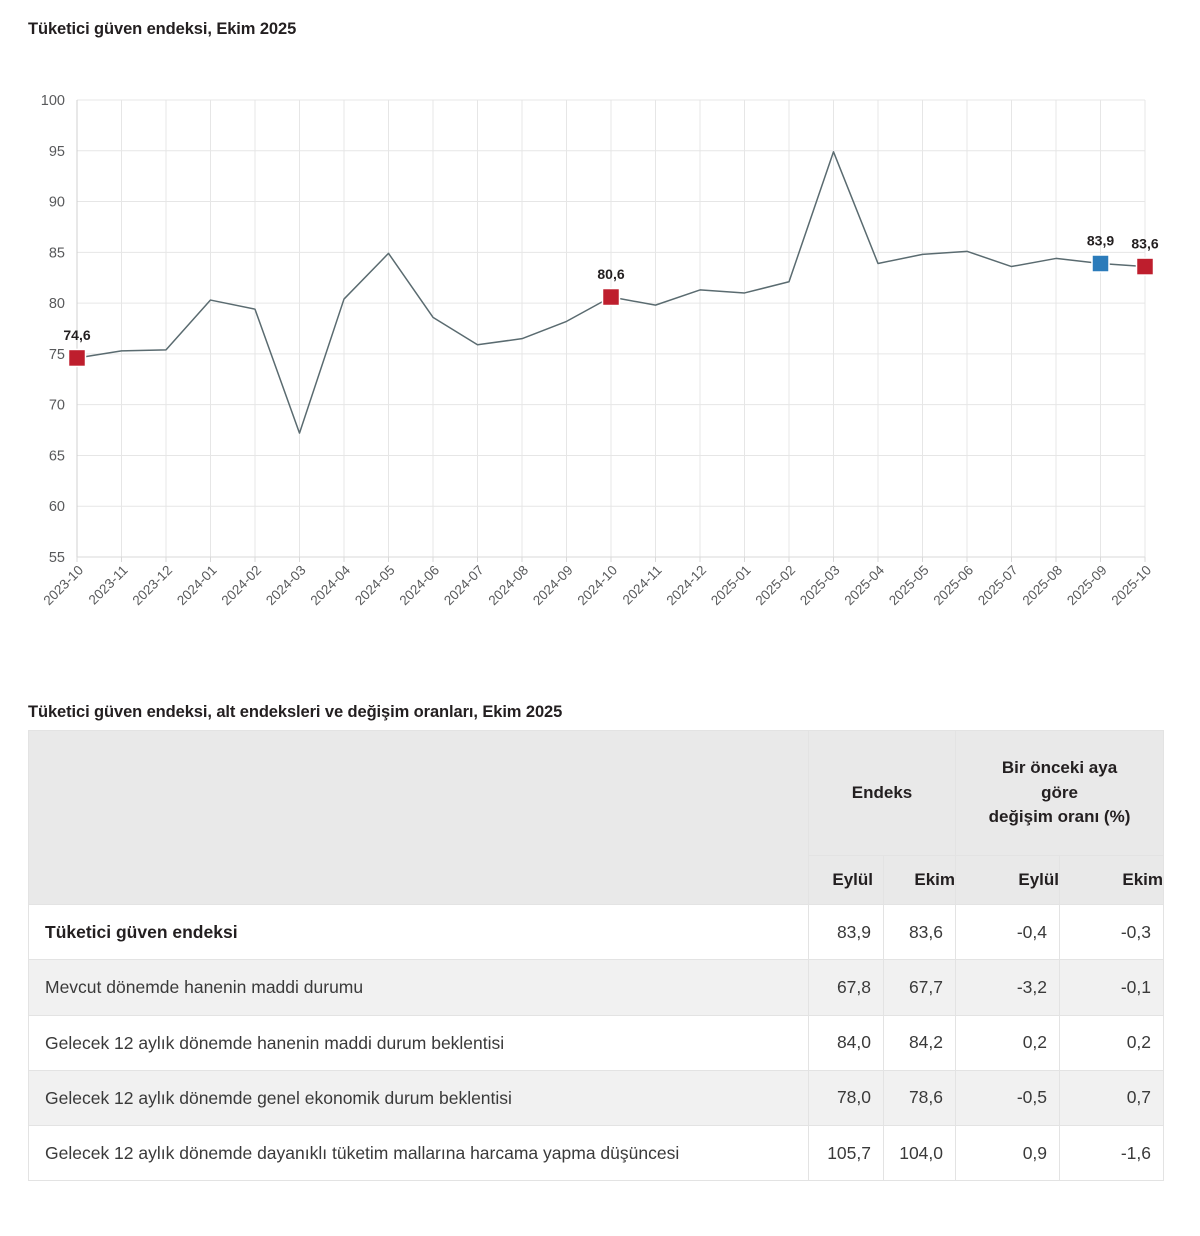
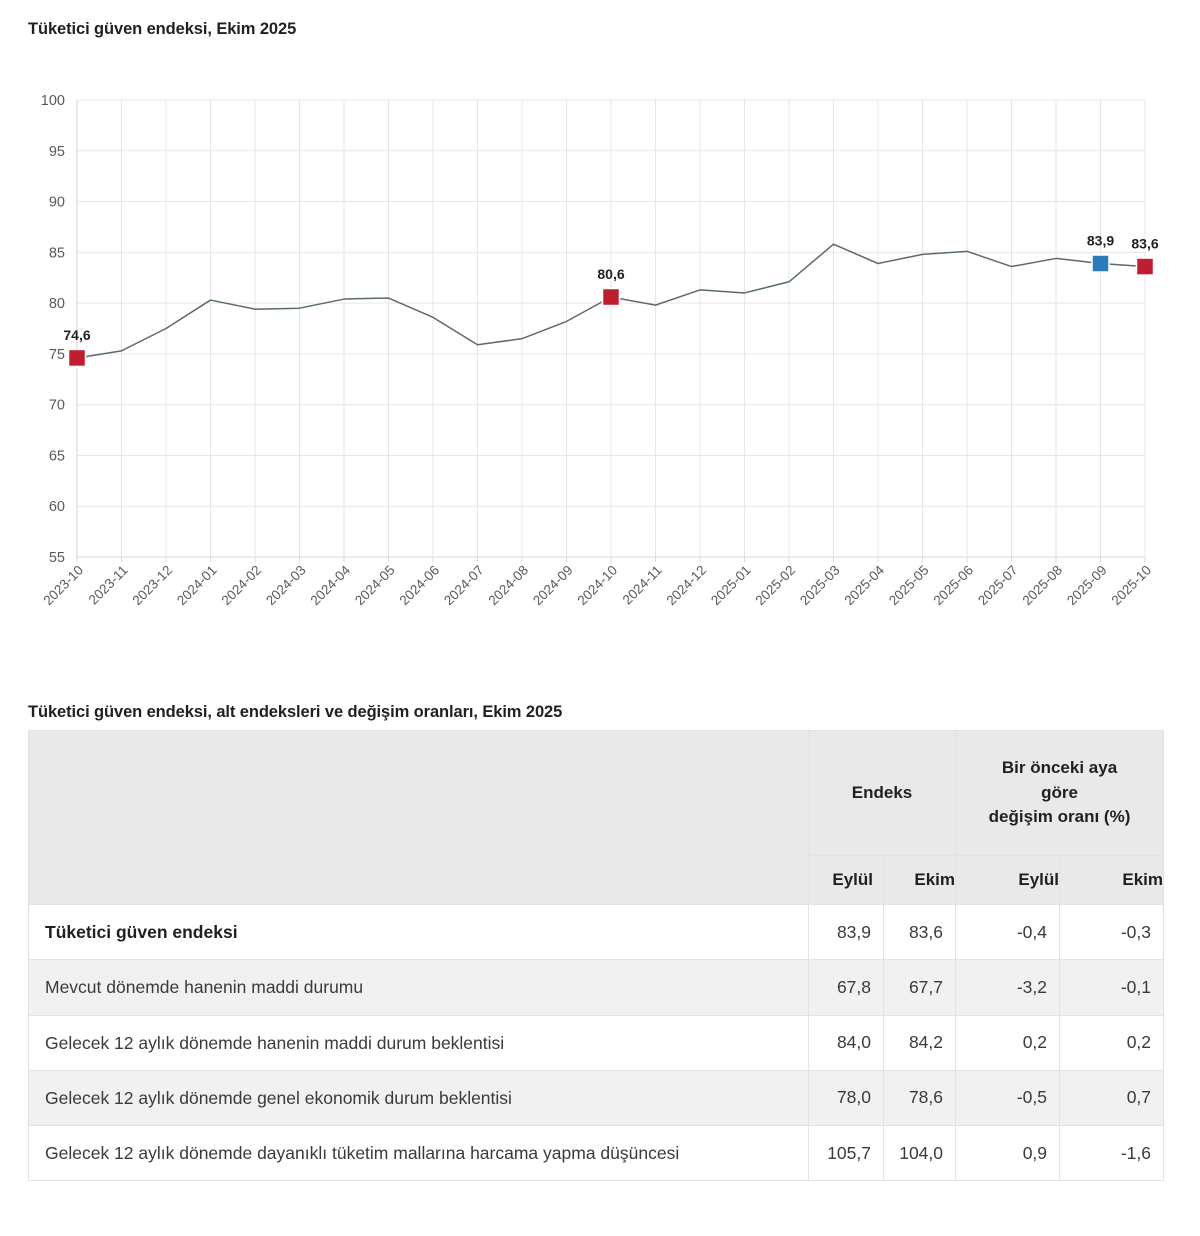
2023-12: 75.4 -> 77.5
2024-03: 67.2 -> 79.5
2024-05: 84.9 -> 80.5
2025-03: 94.9 -> 85.8
